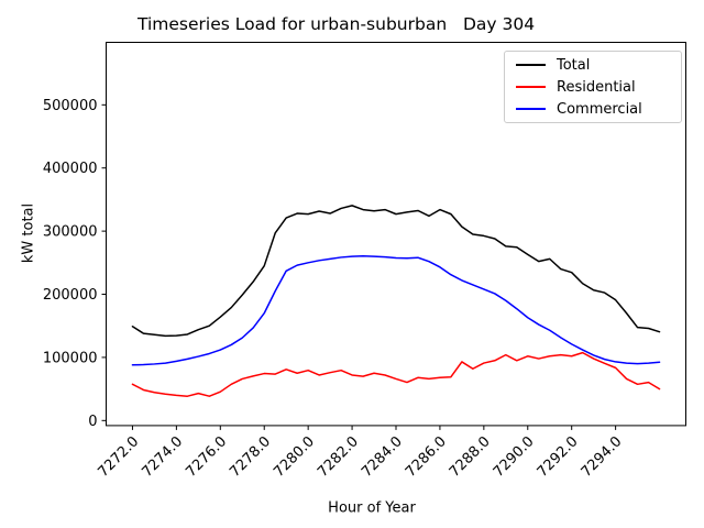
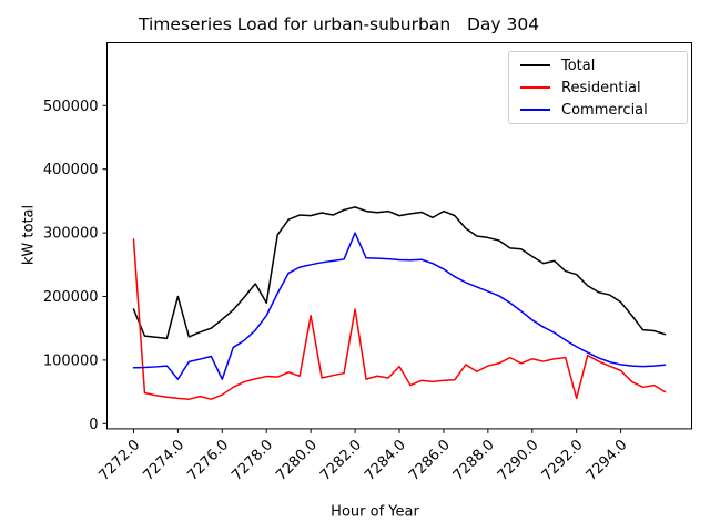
Total/7272.0: 150000 -> 180000
Residential/7272.0: 60000 -> 290000
Total/7274.0: 130000 -> 200000
Commercial/7274.0: 90000 -> 70000
Commercial/7276.0: 110000 -> 70000
Total/7278.0: 240000 -> 190000
Residential/7280.0: 80000 -> 170000
Residential/7282.0: 70000 -> 180000
Commercial/7282.0: 260000 -> 300000
Residential/7284.0: 70000 -> 90000
Residential/7292.0: 100000 -> 40000
